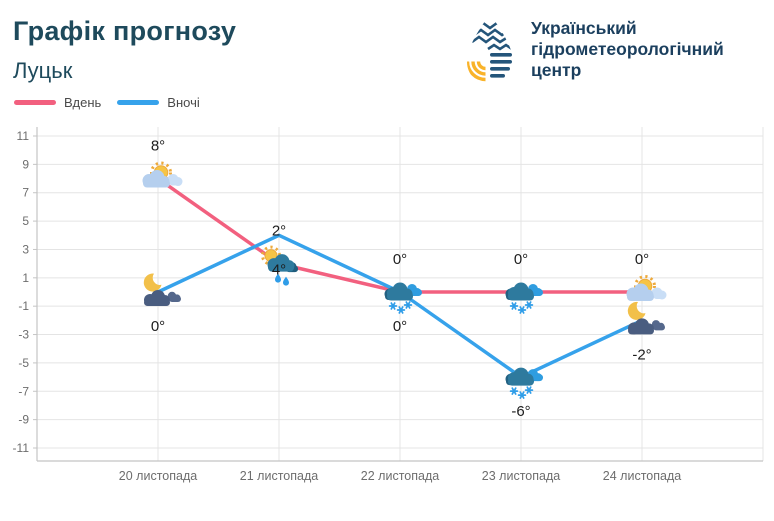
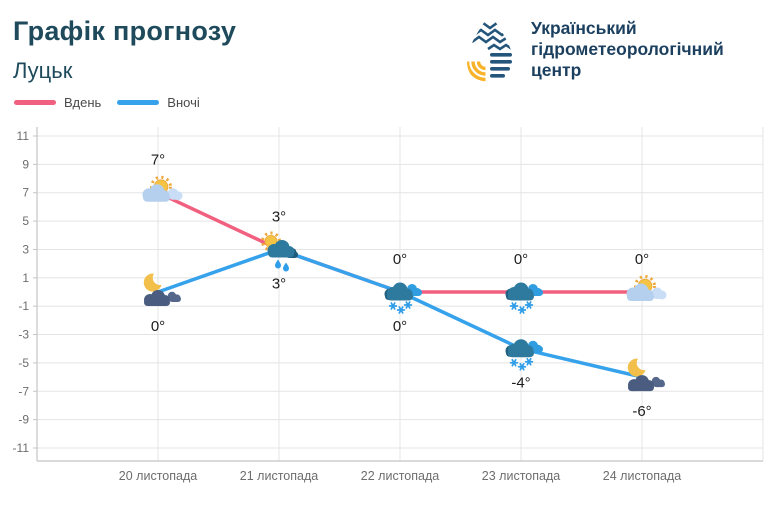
Вдень/20 листопада: 8° -> 7°
Вдень/21 листопада: 2° -> 3°
Вночі/21 листопада: 4° -> 3°
Вночі/23 листопада: -6° -> -4°
Вночі/24 листопада: -2° -> -6°
